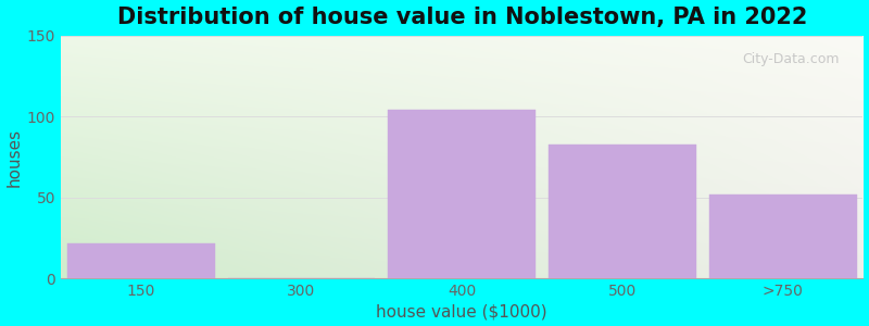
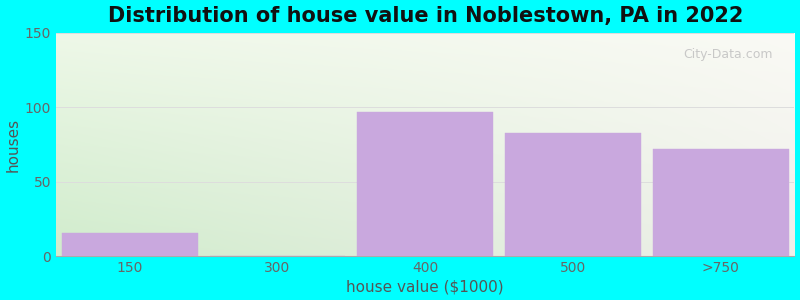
150: 22 -> 16
400: 104 -> 97
>750: 52 -> 72
